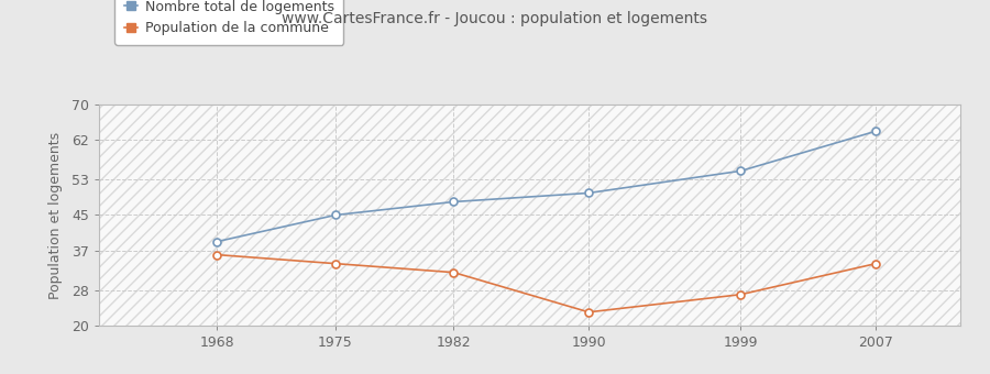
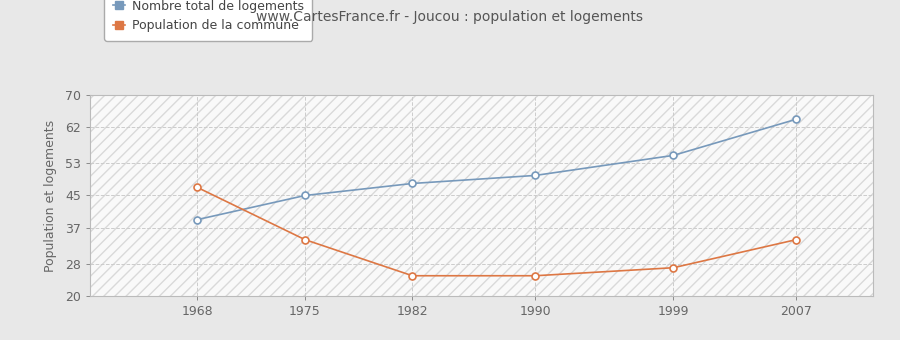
Population de la commune/1968: 36 -> 47
Population de la commune/1982: 32 -> 25
Population de la commune/1990: 23 -> 25
